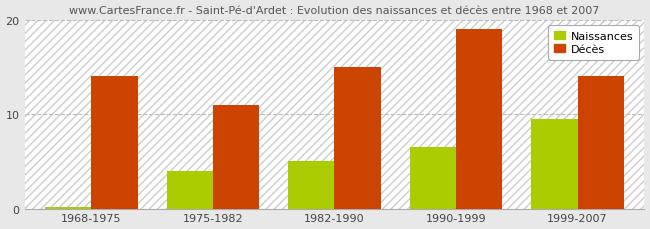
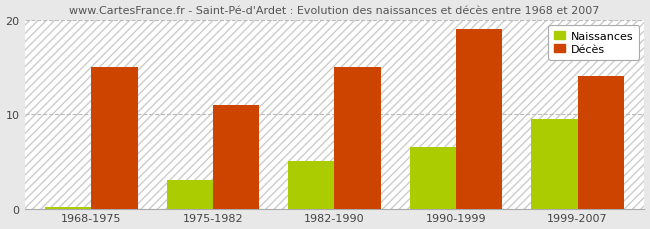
Décès/1968-1975: 14 -> 15
Naissances/1975-1982: 4.0 -> 3.0
